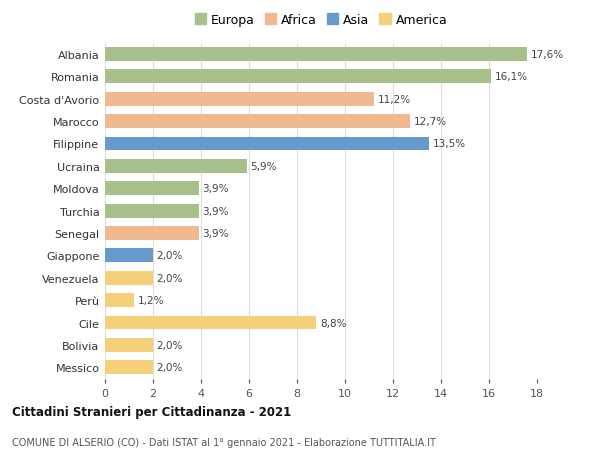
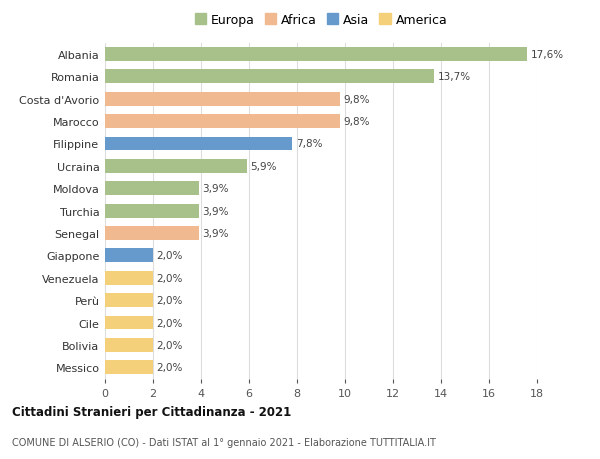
Romania: 16,1% -> 13,7%
Costa d'Avorio: 11,2% -> 9,8%
Marocco: 12,7% -> 9,8%
Filippine: 13,5% -> 7,8%
Perù: 1,2% -> 2,0%
Cile: 8,8% -> 2,0%
